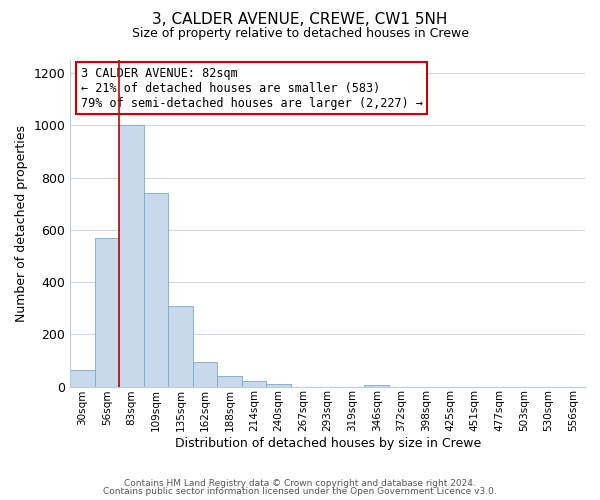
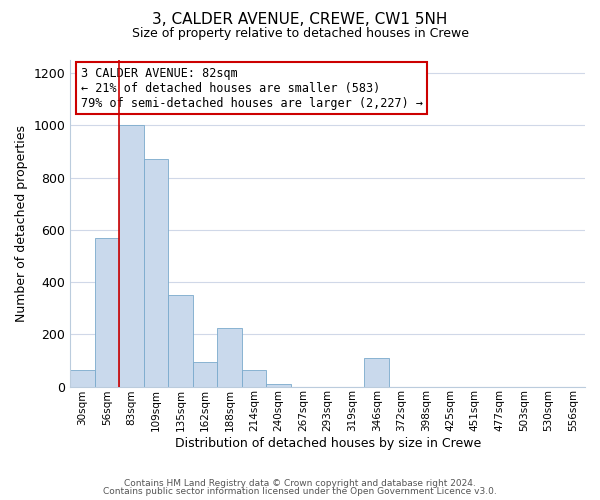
109sqm: 740 -> 870
135sqm: 310 -> 350
188sqm: 40 -> 225
214sqm: 20 -> 65
346sqm: 5 -> 110
